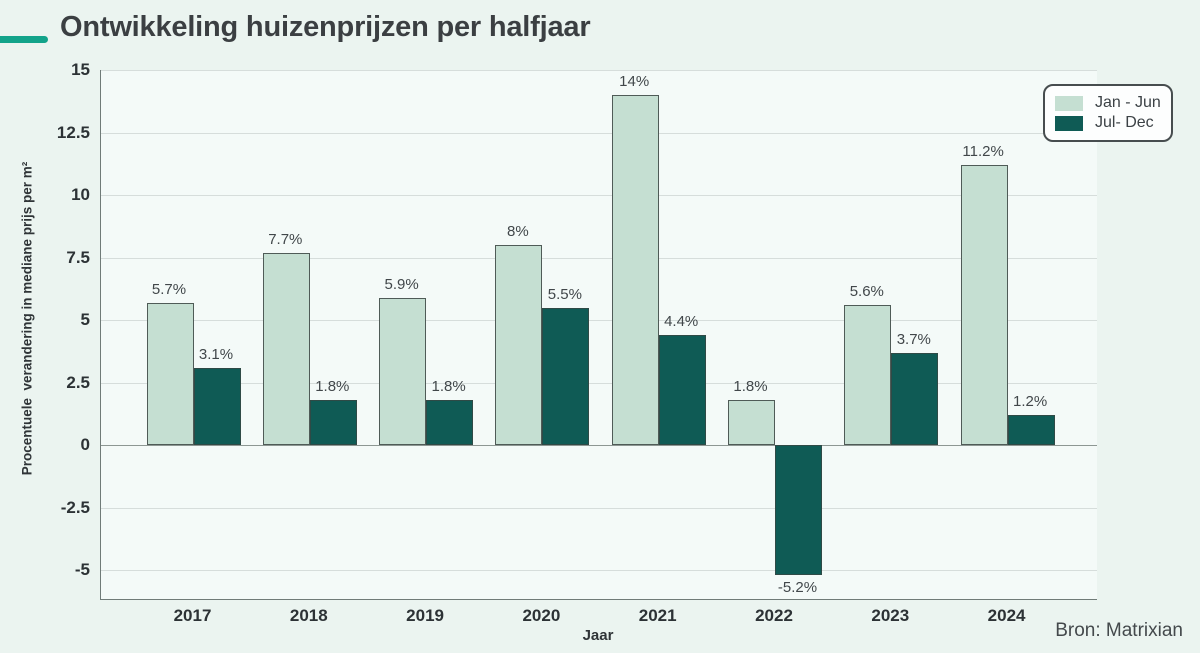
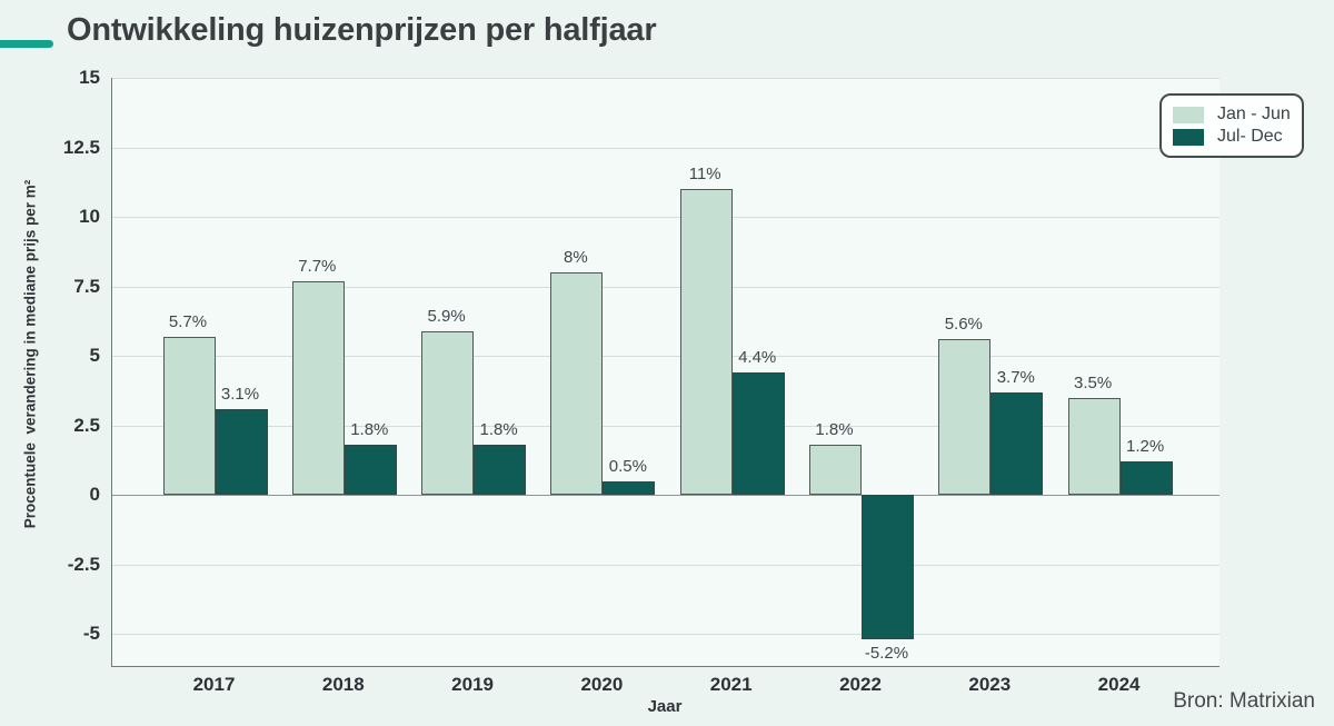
Jul- Dec/2020: 5.5% -> 0.5%
Jan - Jun/2021: 14% -> 11%
Jan - Jun/2024: 11.2% -> 3.5%
